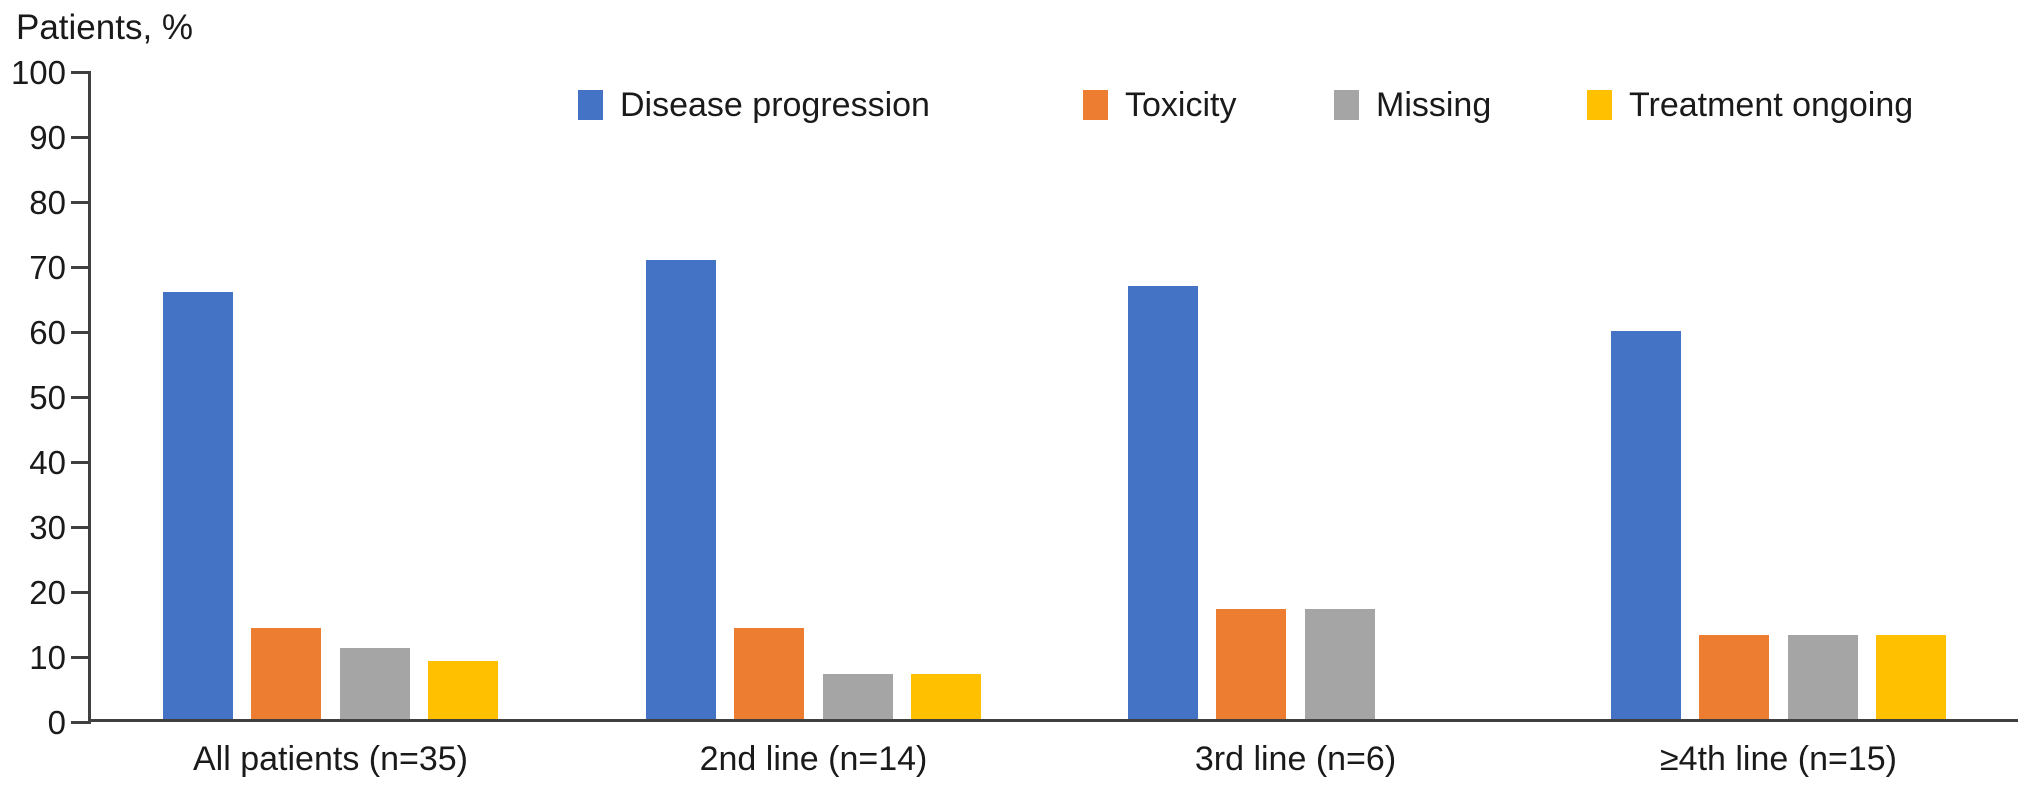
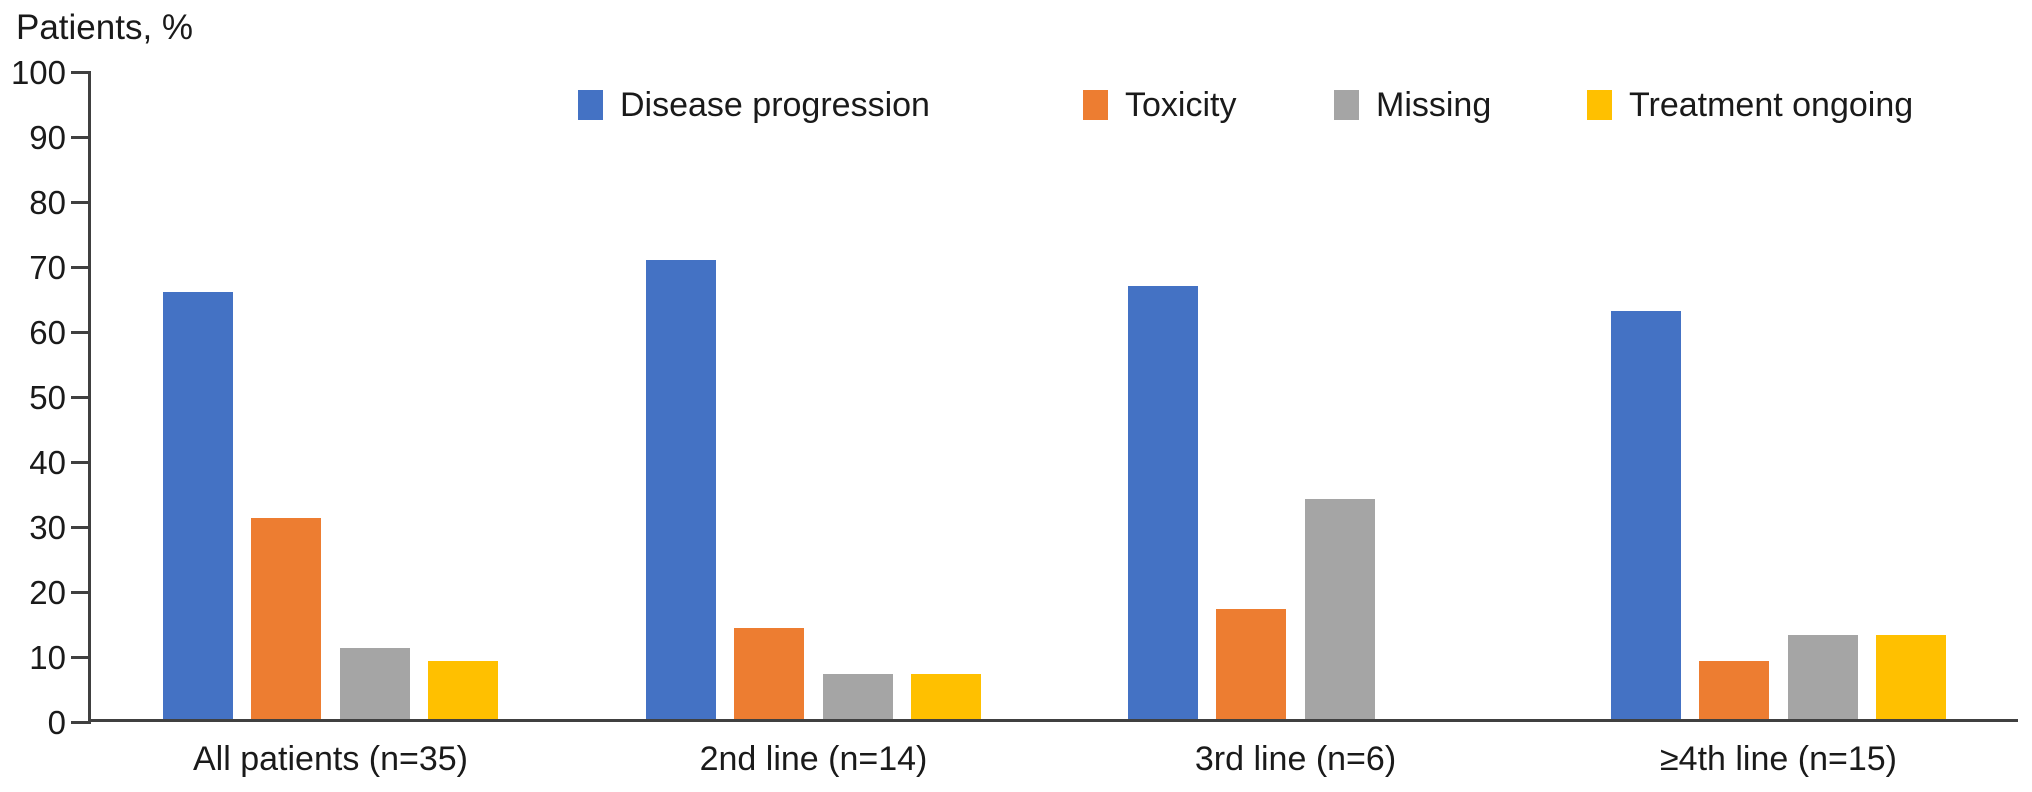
Toxicity/All patients (n=35): 14 -> 31
Missing/3rd line (n=6): 17 -> 34
Disease progression/≥4th line (n=15): 60 -> 63
Toxicity/≥4th line (n=15): 13 -> 9
